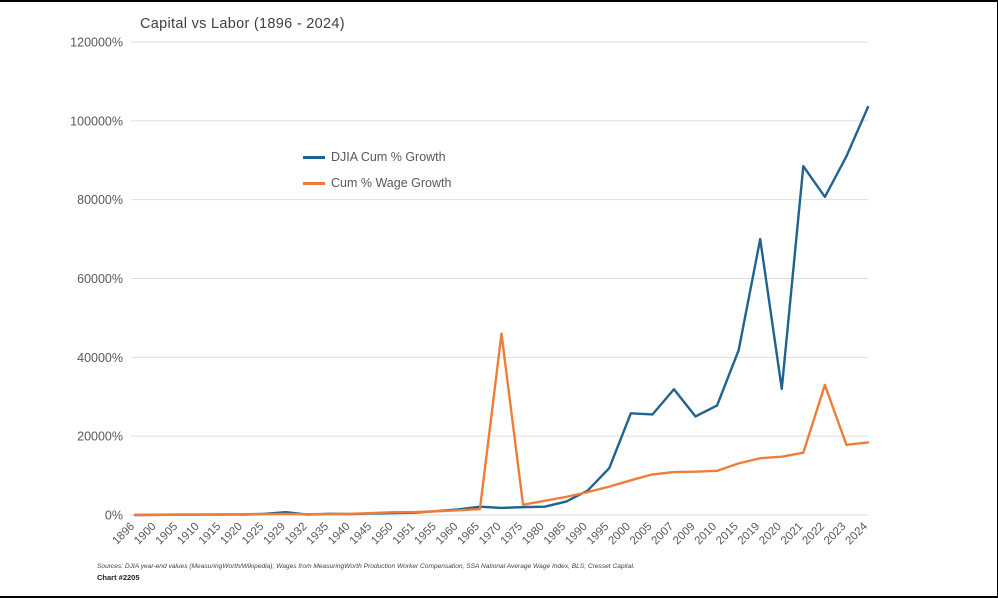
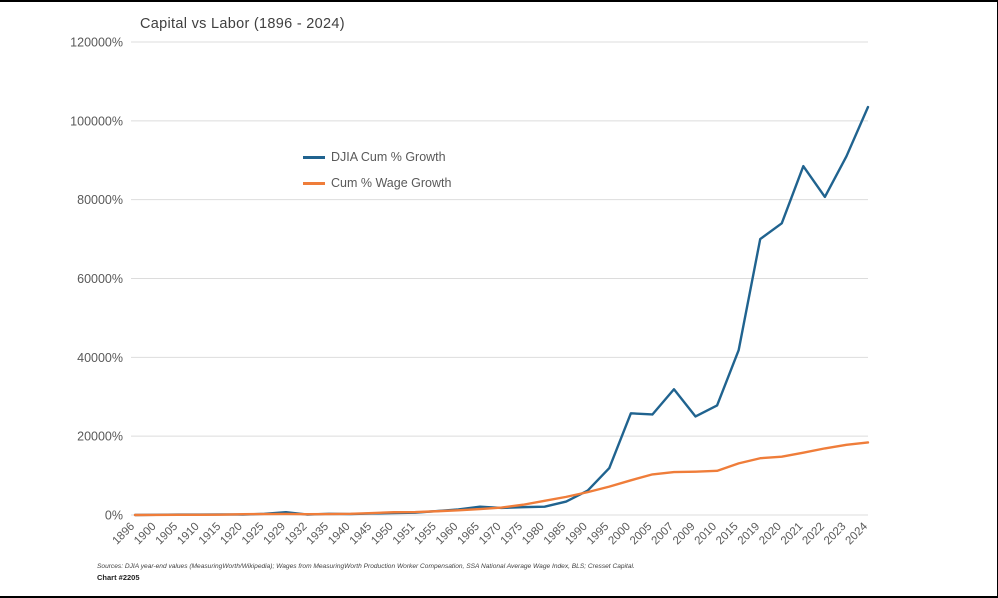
Cum % Wage Growth/1970: 46000% -> 2000%
DJIA Cum % Growth/2020: 32000% -> 74000%
Cum % Wage Growth/2022: 33000% -> 17000%
